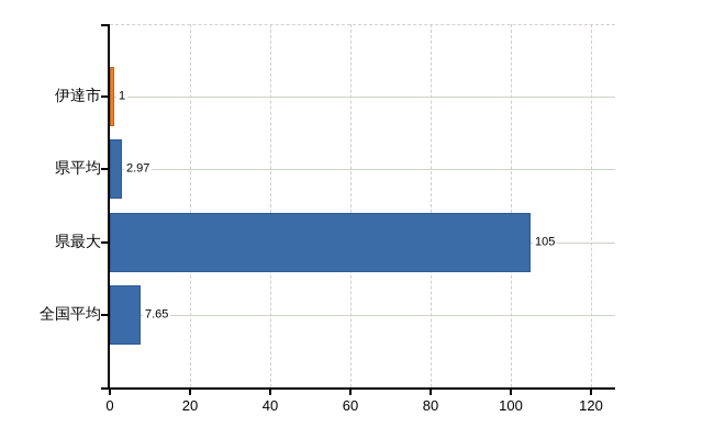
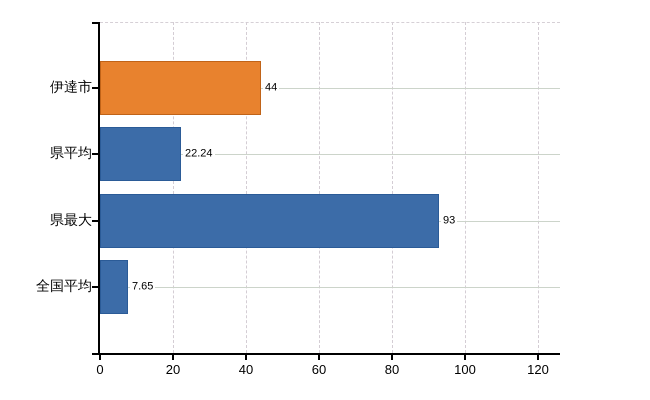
伊達市: 1 -> 44
県平均: 2.97 -> 22.24
県最大: 105 -> 93
